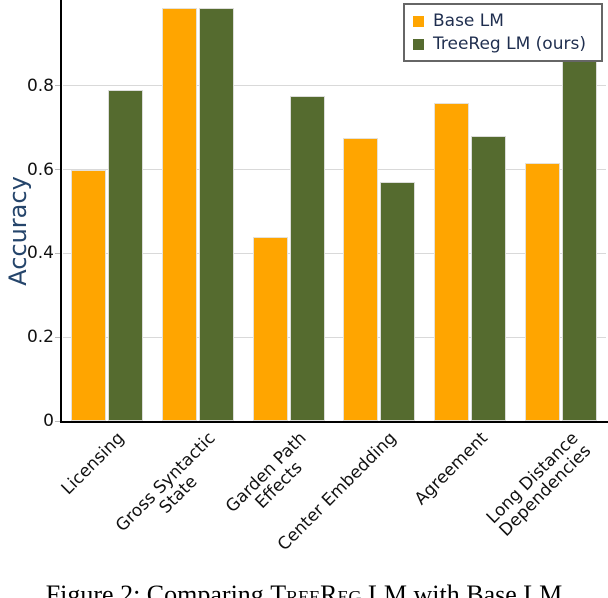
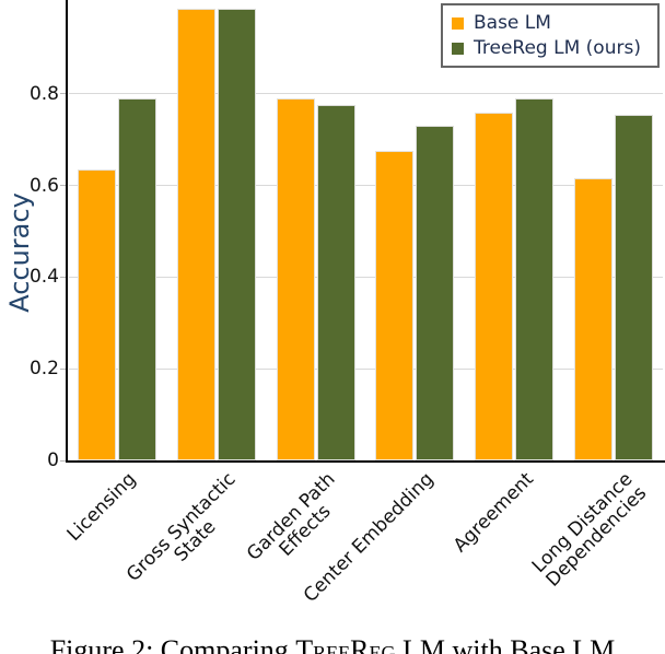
Base LM/Licensing: 0.60 -> 0.64
Base LM/Garden Path Effects: 0.44 -> 0.79
TreeReg LM (ours)/Center Embedding: 0.57 -> 0.73
TreeReg LM (ours)/Agreement: 0.68 -> 0.79
TreeReg LM (ours)/Long Distance Dependencies: 0.91 -> 0.76
